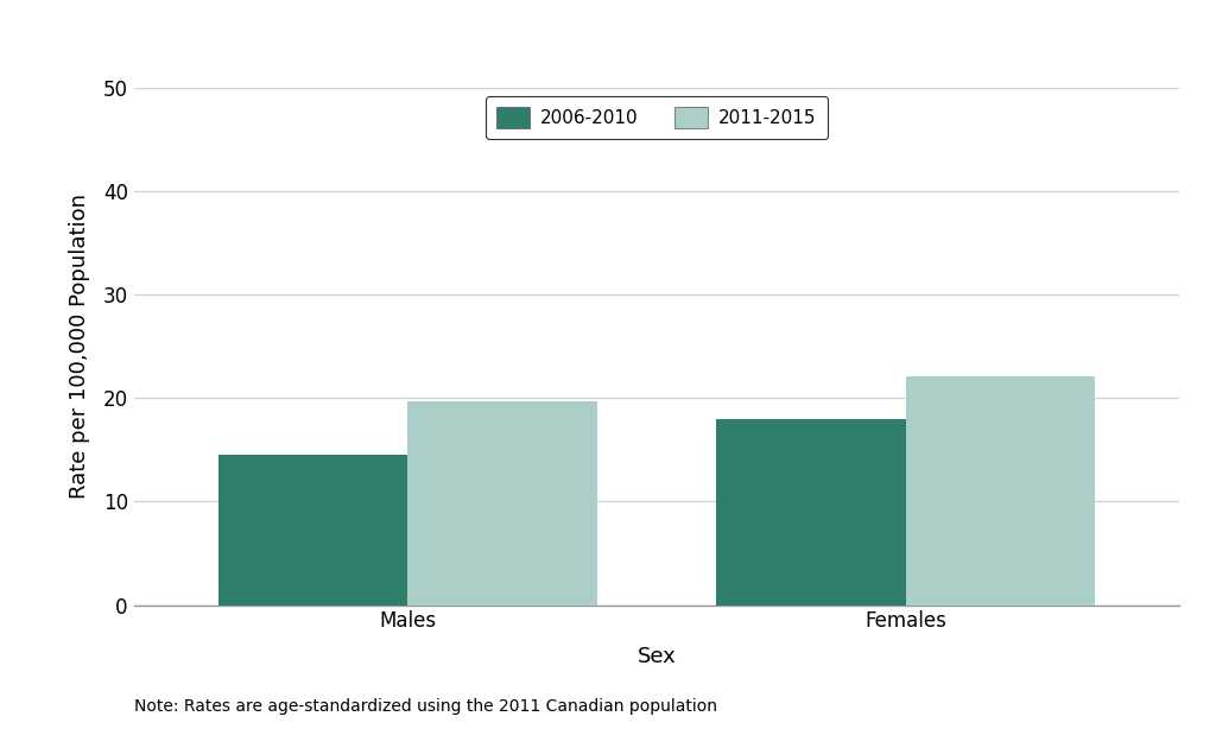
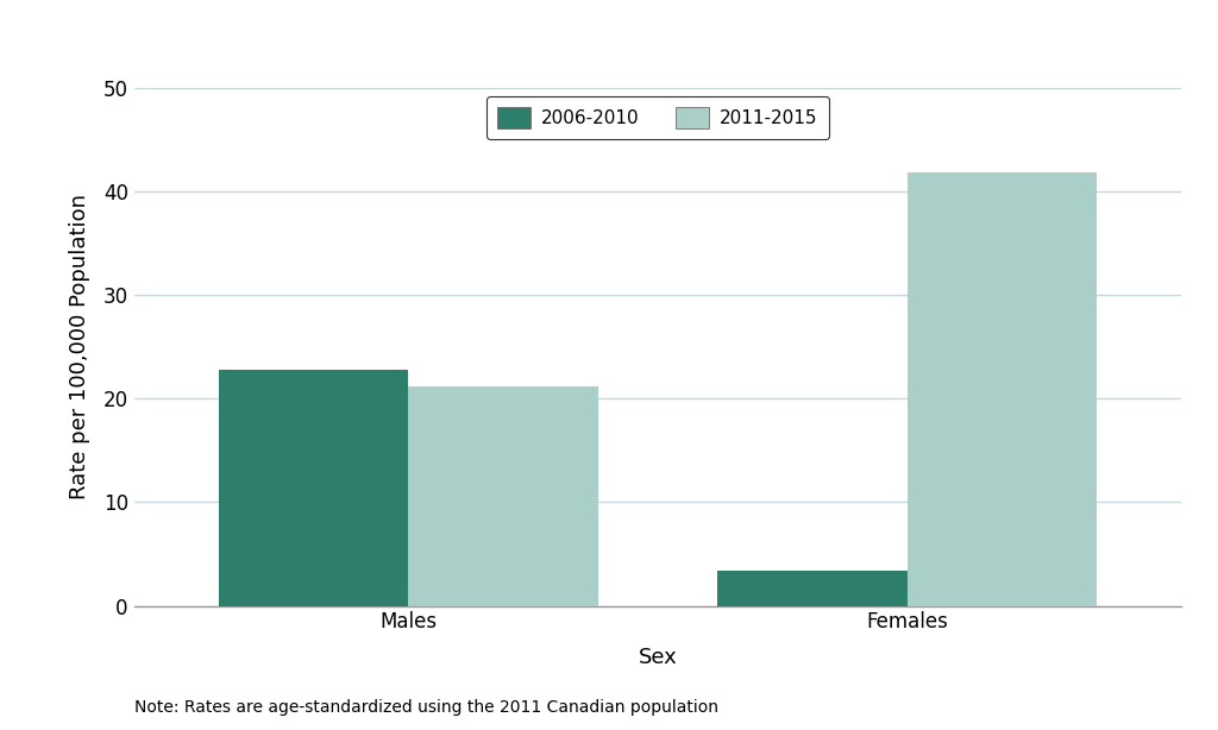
2006-2010/Males: 14.5 -> 22.8
2011-2015/Males: 19.7 -> 21.2
2006-2010/Females: 18.0 -> 3.4
2011-2015/Females: 22.1 -> 41.8
